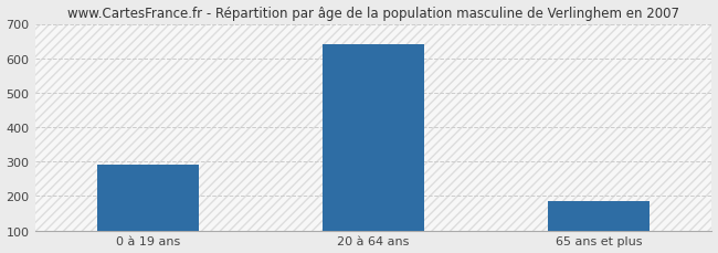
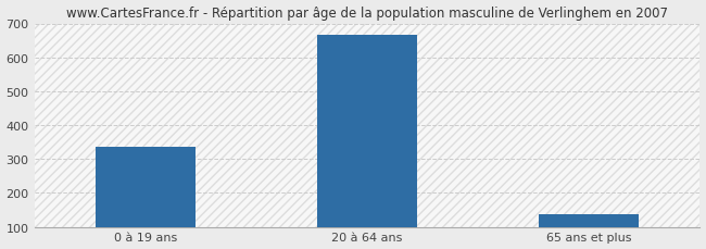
0 à 19 ans: 290 -> 335
20 à 64 ans: 640 -> 665
65 ans et plus: 185 -> 137
